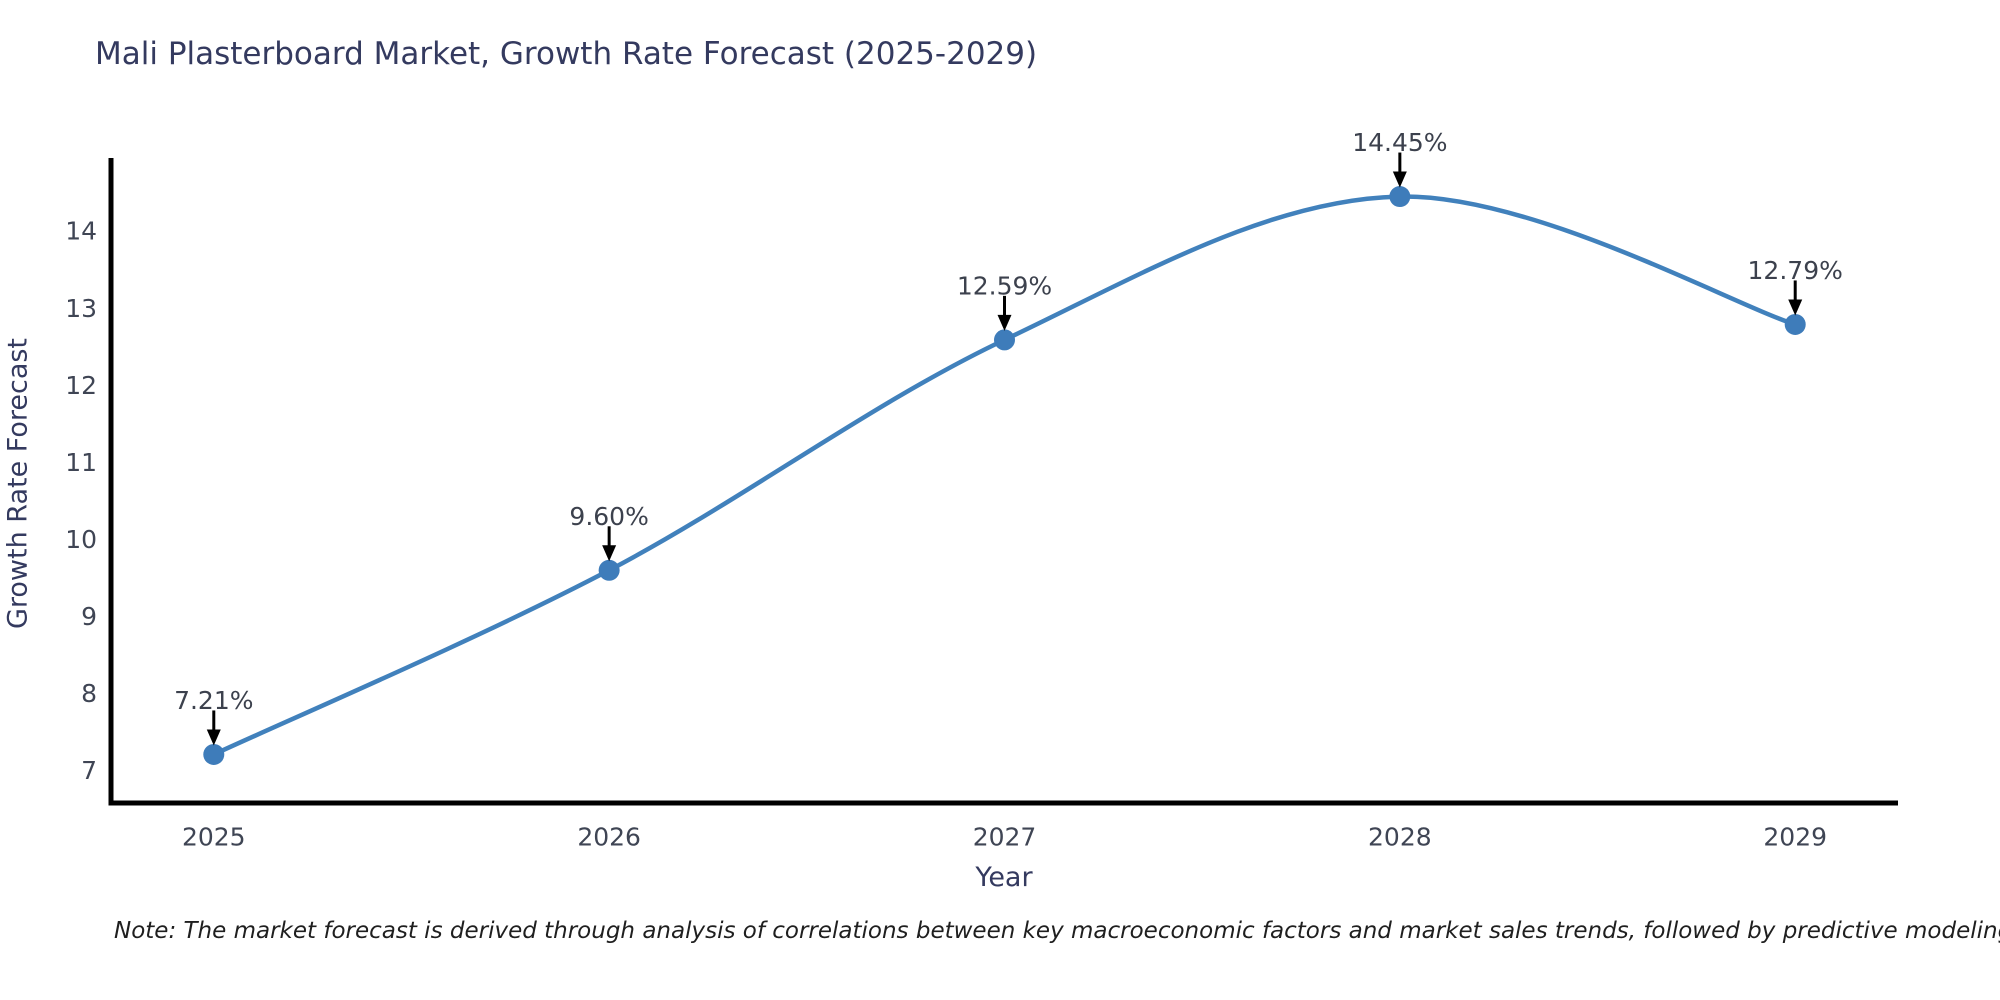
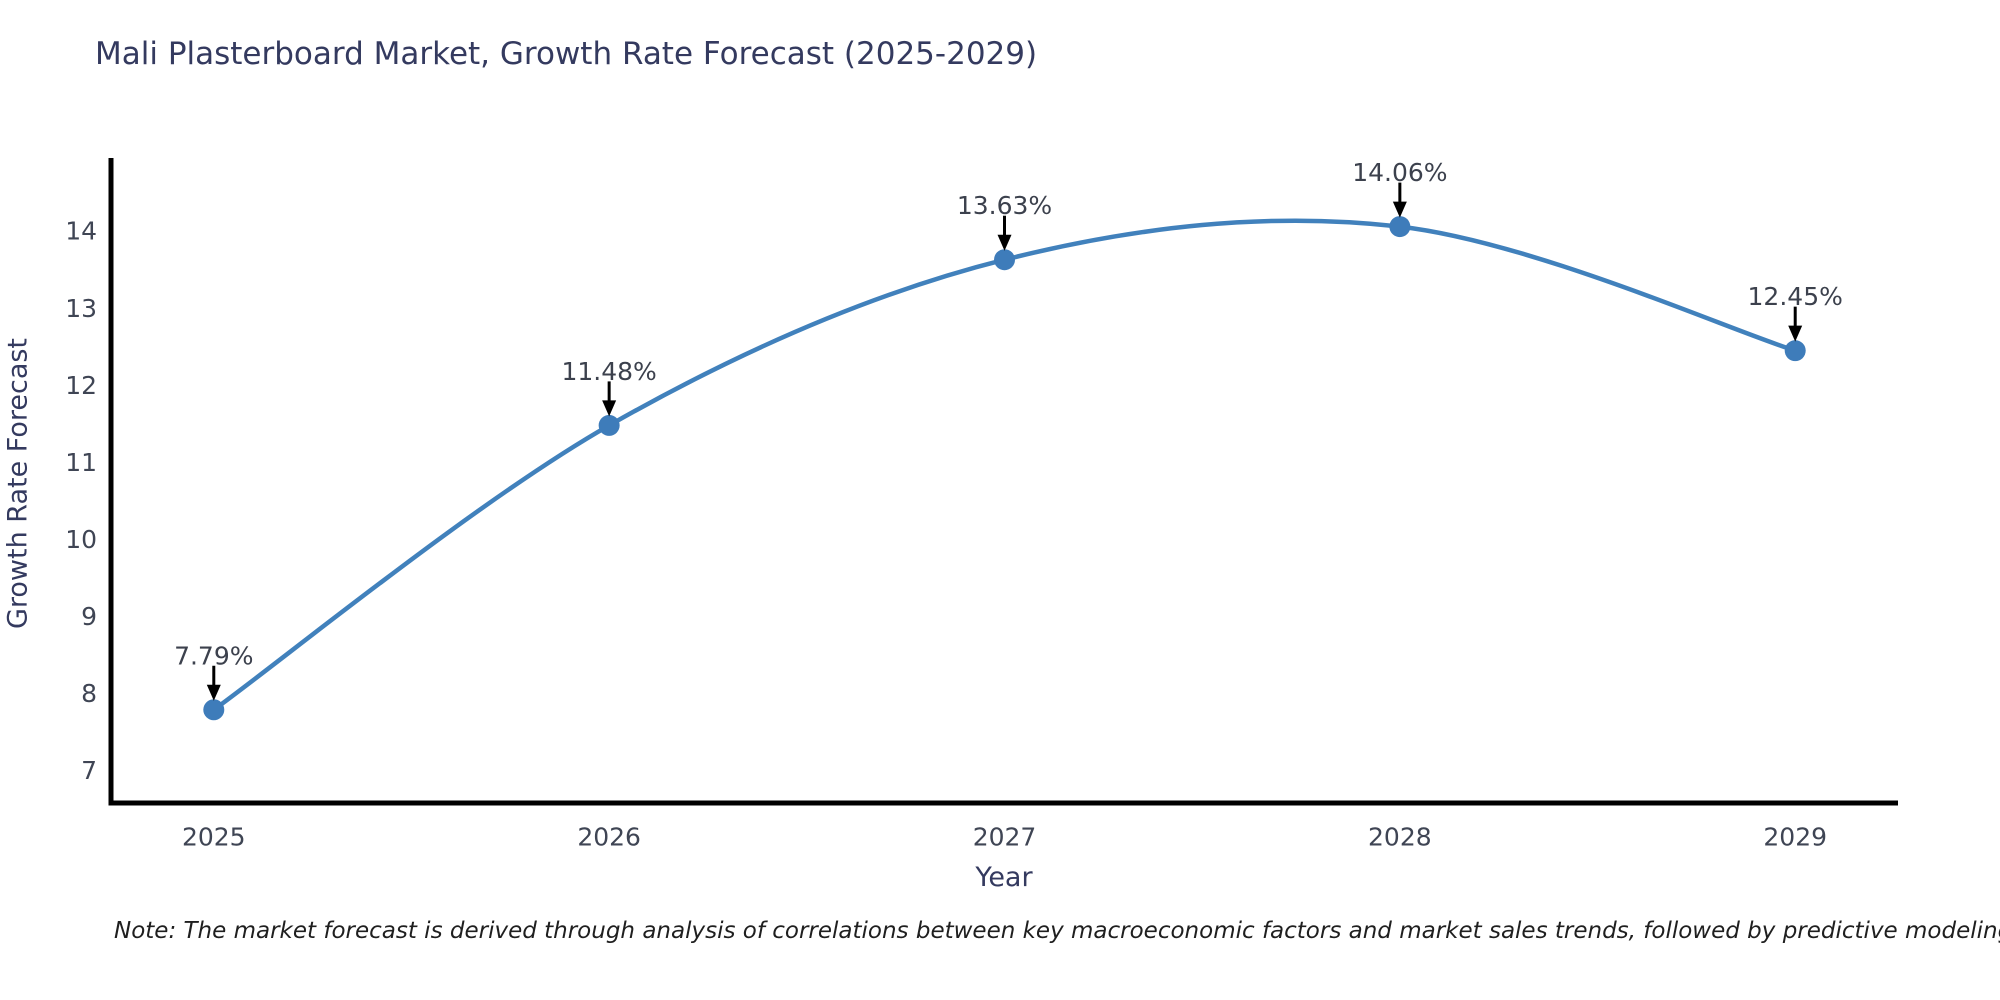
2025: 7.21% -> 7.79%
2026: 9.60% -> 11.48%
2027: 12.59% -> 13.63%
2028: 14.45% -> 14.06%
2029: 12.79% -> 12.45%
